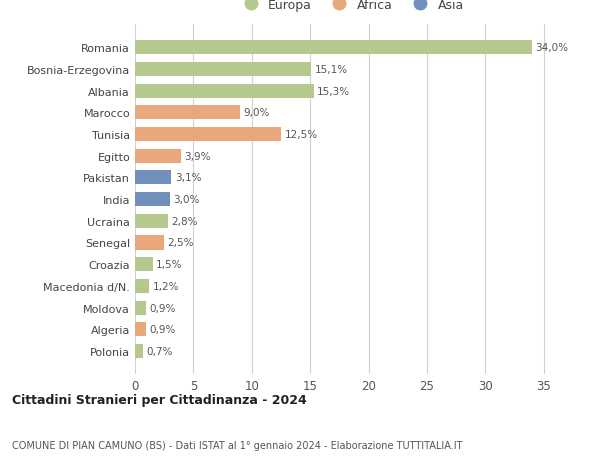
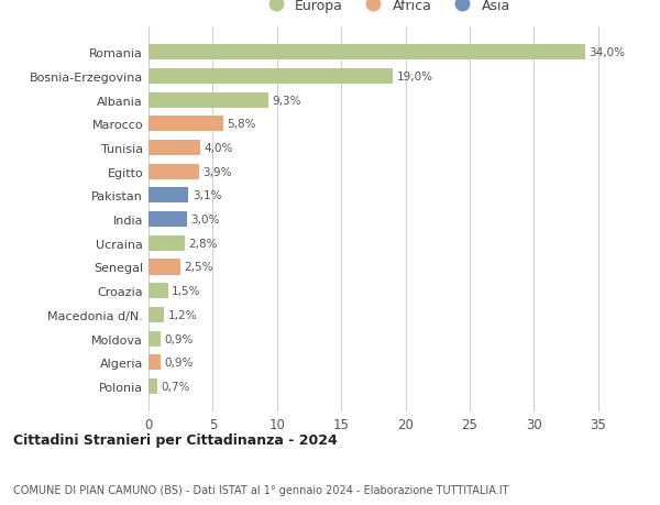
Bosnia-Erzegovina: 15,1% -> 19,0%
Albania: 15,3% -> 9,3%
Marocco: 9,0% -> 5,8%
Tunisia: 12,5% -> 4,0%
